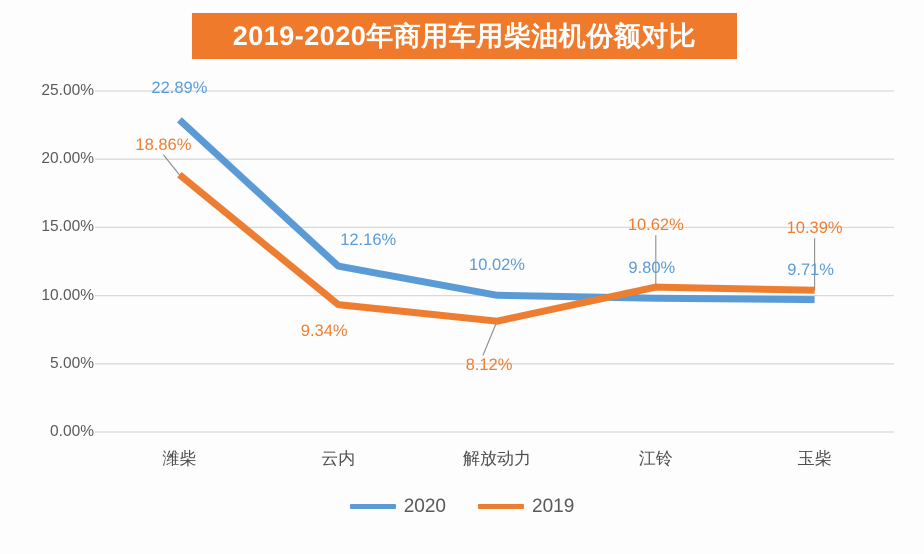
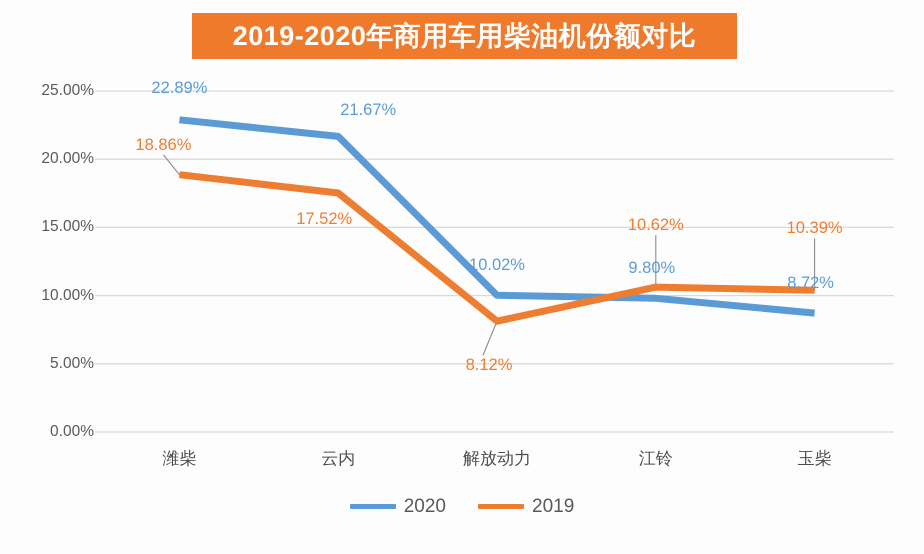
2020/云内: 12.16% -> 21.67%
2019/云内: 9.34% -> 17.52%
2020/玉柴: 9.71% -> 8.72%
